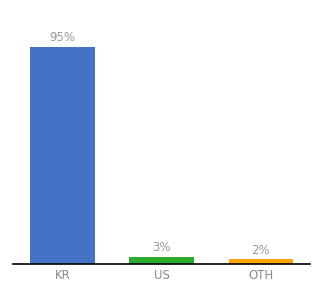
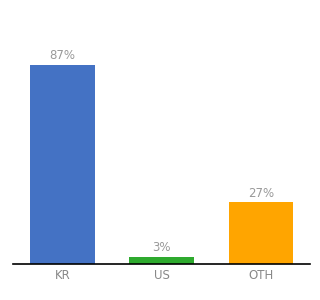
KR: 95% -> 87%
OTH: 2% -> 27%
